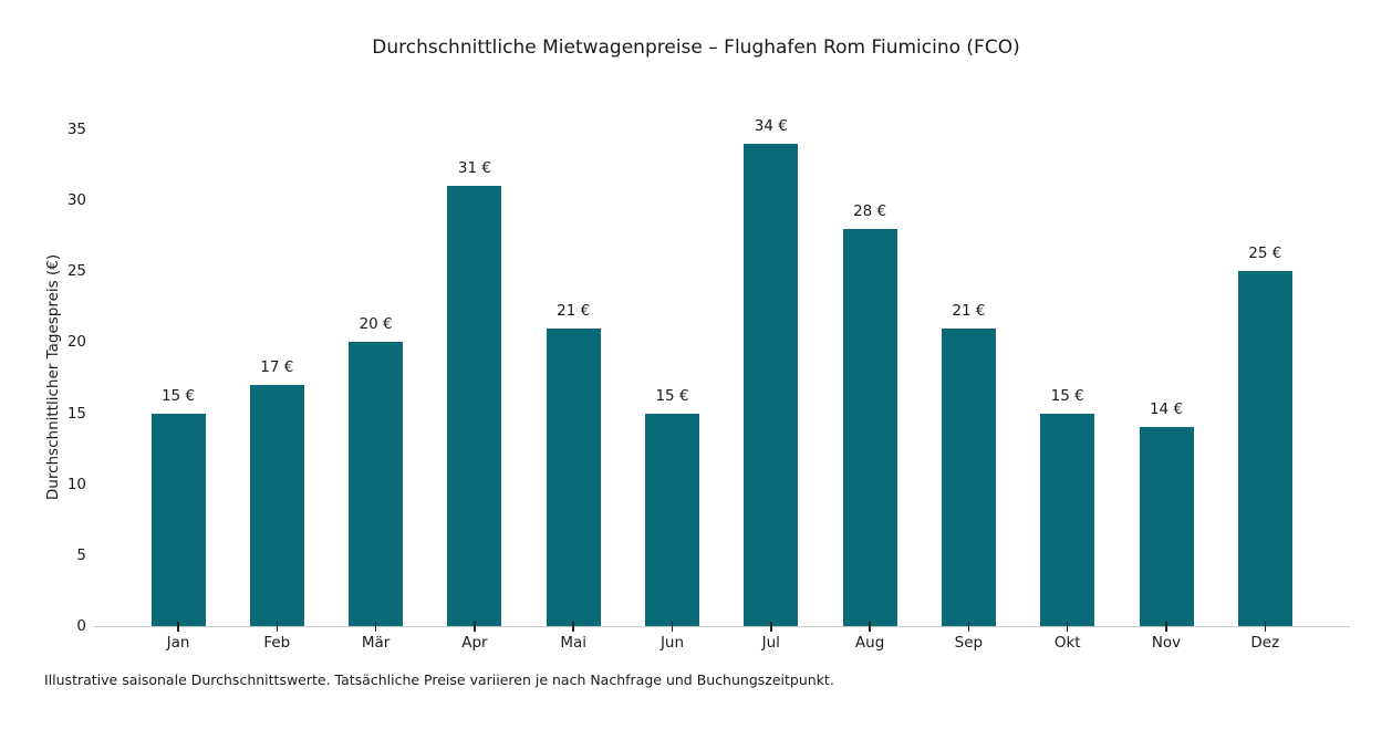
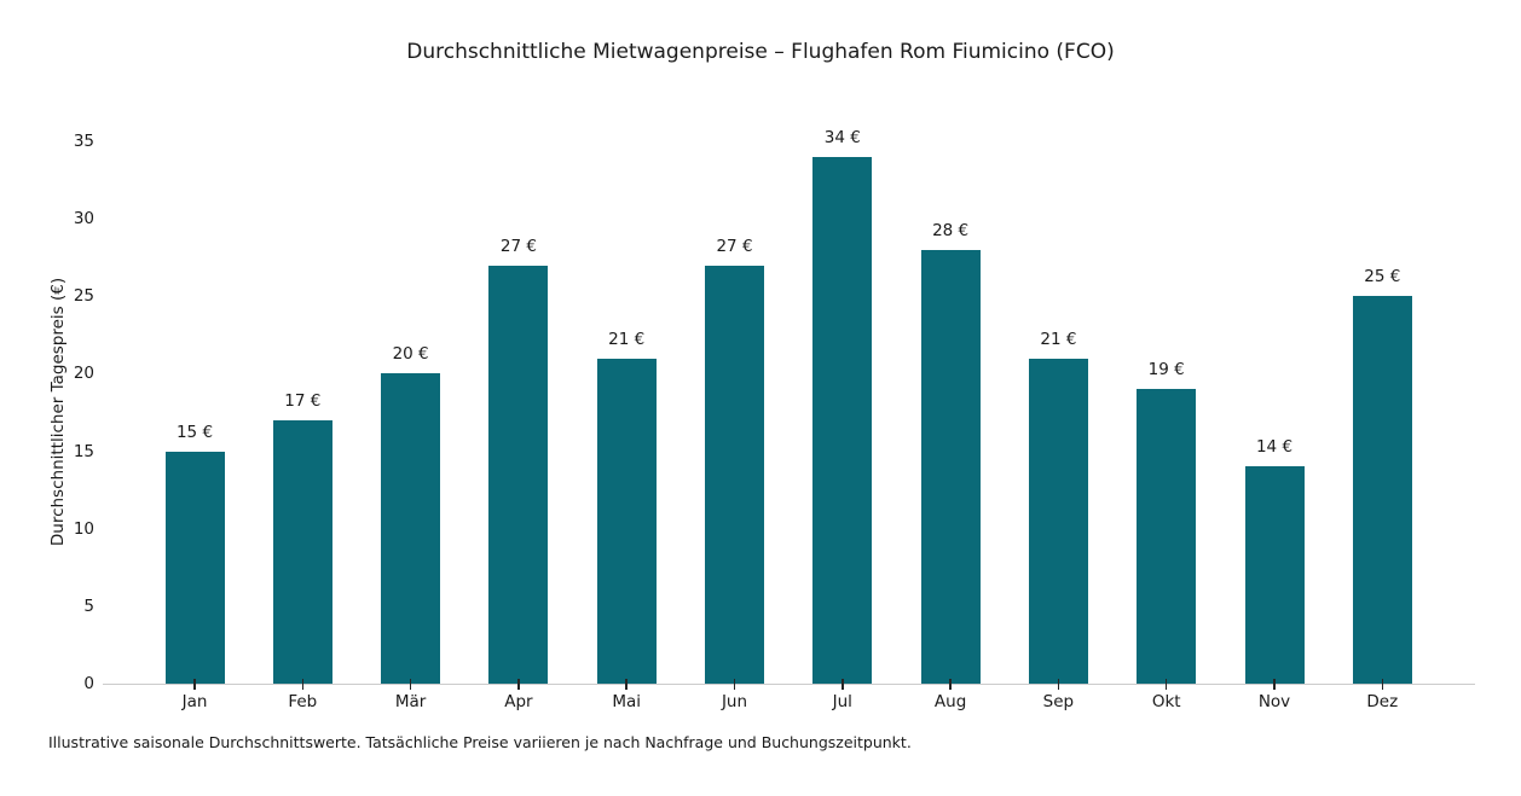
Apr: 31 -> 27
Jun: 15 -> 27
Okt: 15 -> 19
